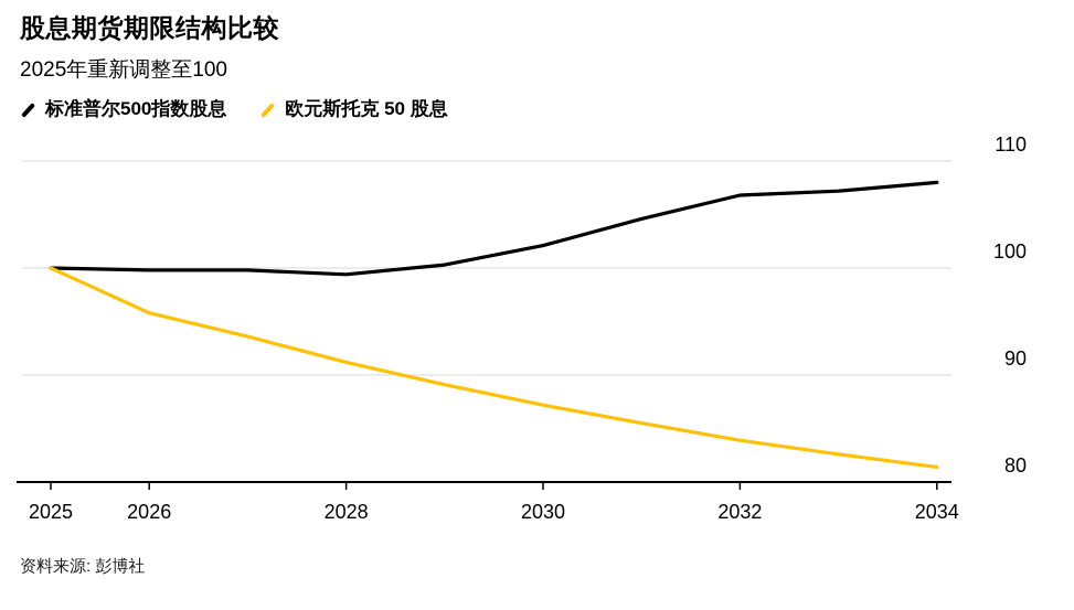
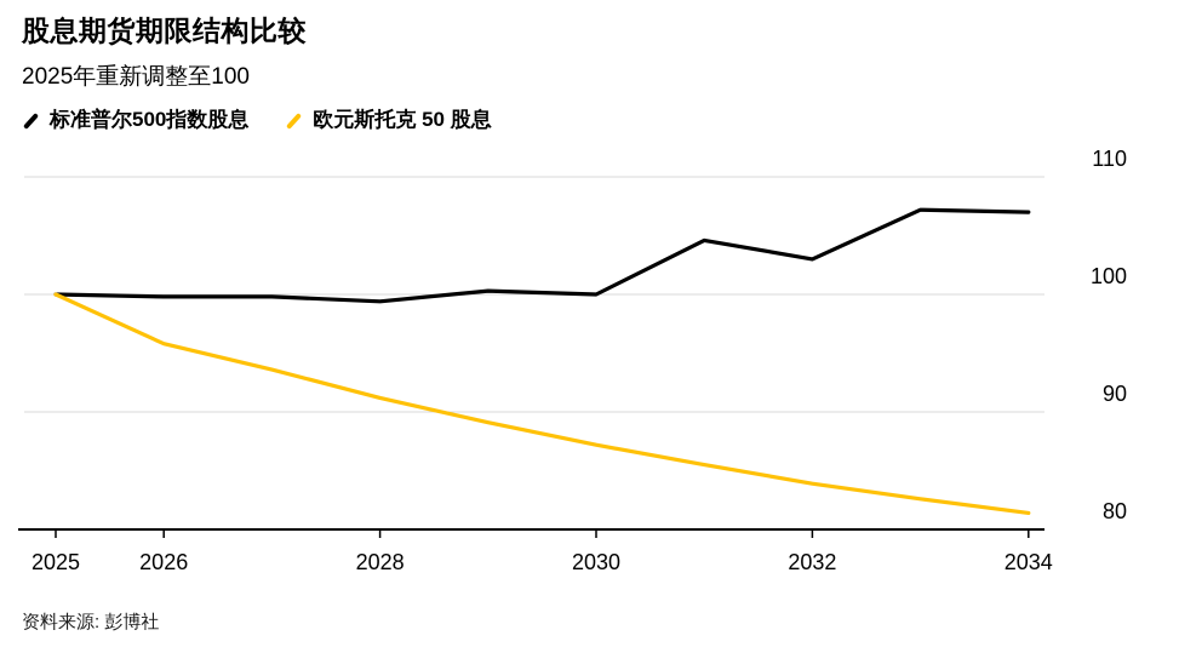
标准普尔500指数股息/2030: 102 -> 100
标准普尔500指数股息/2032: 107 -> 103
标准普尔500指数股息/2034: 108 -> 107
